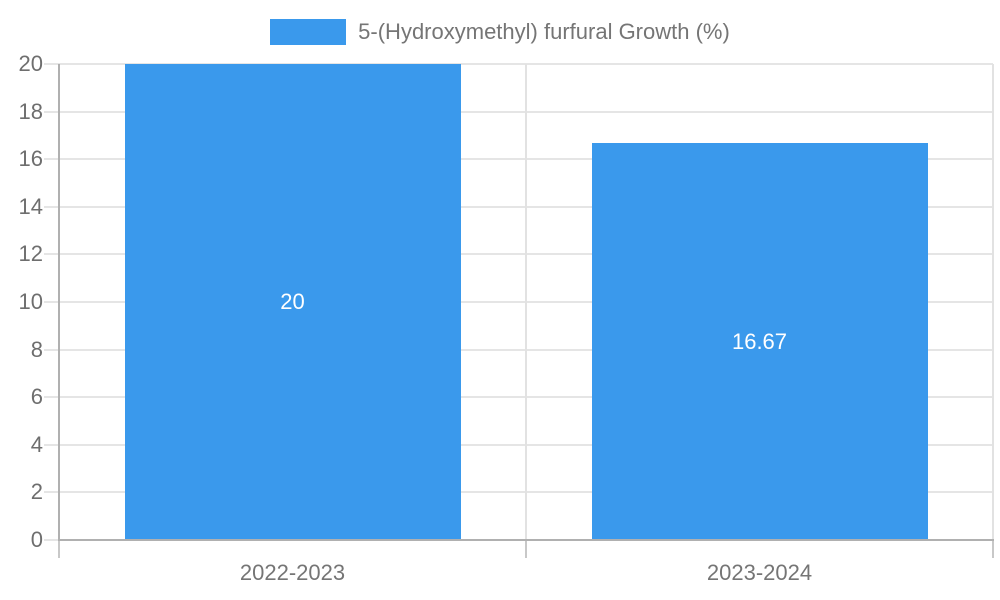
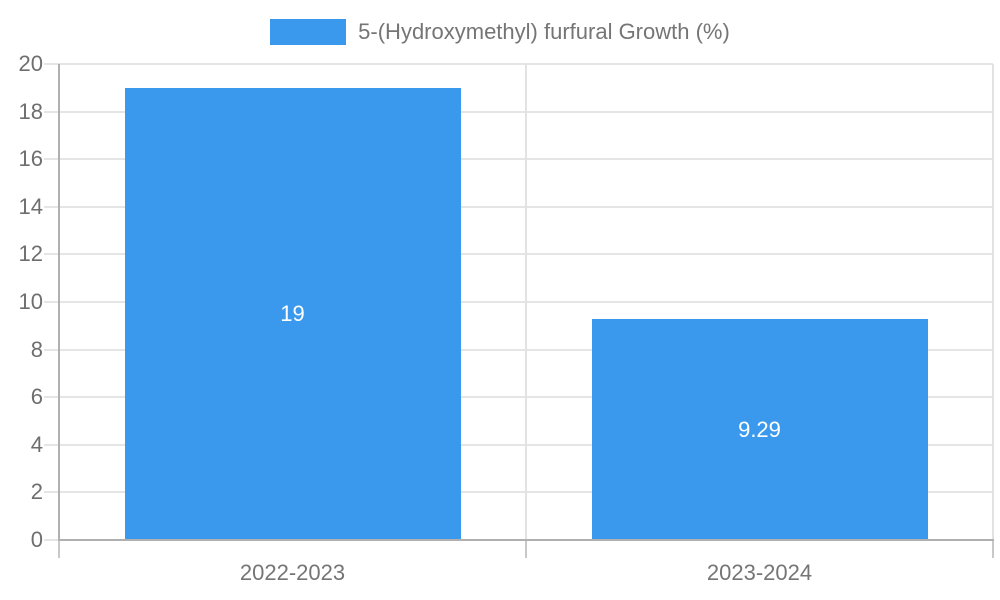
2022-2023: 20 -> 19
2023-2024: 16.67 -> 9.29
